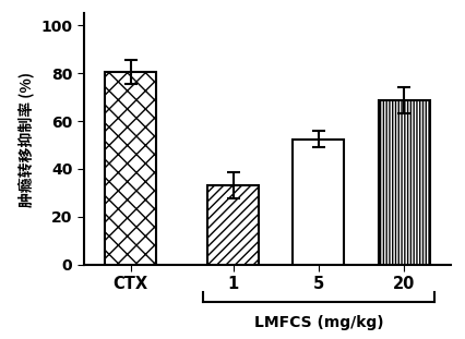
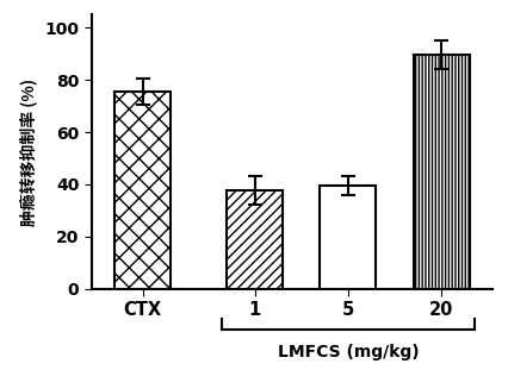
CTX: 80.5 -> 75.5
1: 33.0 -> 37.5
5: 52.5 -> 39.5
20: 68.5 -> 89.5
